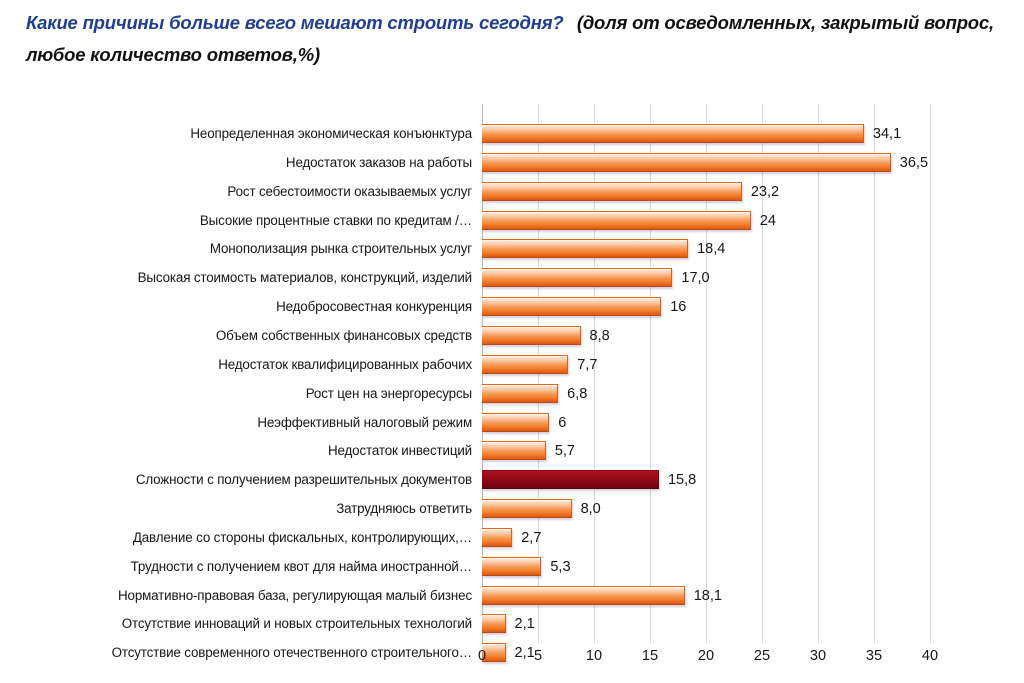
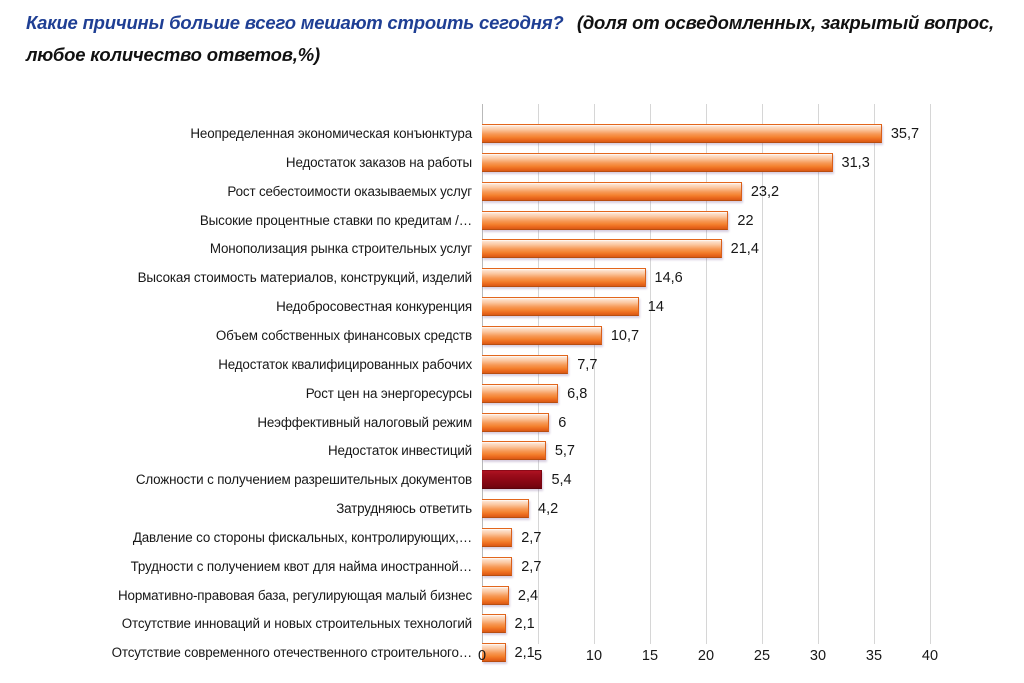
Неопределенная экономическая конъюнктура: 34,1 -> 35,7
Недостаток заказов на работы: 36,5 -> 31,3
Высокие процентные ставки по кредитам /…: 24 -> 22
Монополизация рынка строительных услуг: 18,4 -> 21,4
Высокая стоимость материалов, конструкций, изделий: 17,0 -> 14,6
Недобросовестная конкуренция: 16 -> 14
Объем собственных финансовых средств: 8,8 -> 10,7
Сложности с получением разрешительных документов: 15,8 -> 5,4
Затрудняюсь ответить: 8,0 -> 4,2
Трудности с получением квот для найма иностранной…: 5,3 -> 2,7
Нормативно-правовая база, регулирующая малый бизнес: 18,1 -> 2,4
